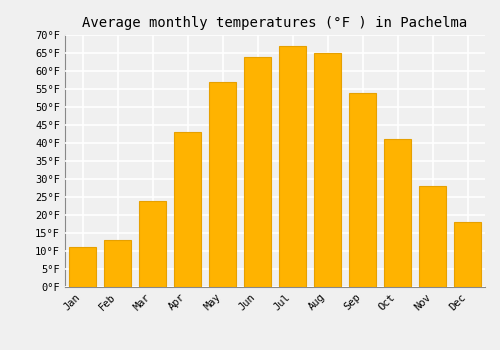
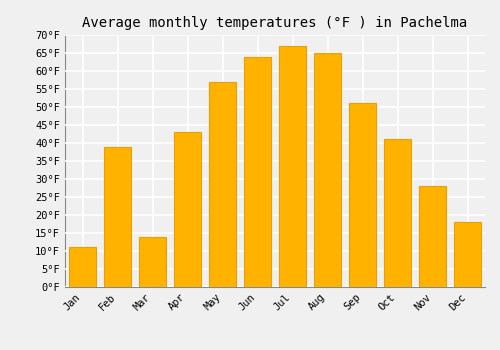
Feb: 13°F -> 39°F
Mar: 24°F -> 14°F
Sep: 54°F -> 51°F
